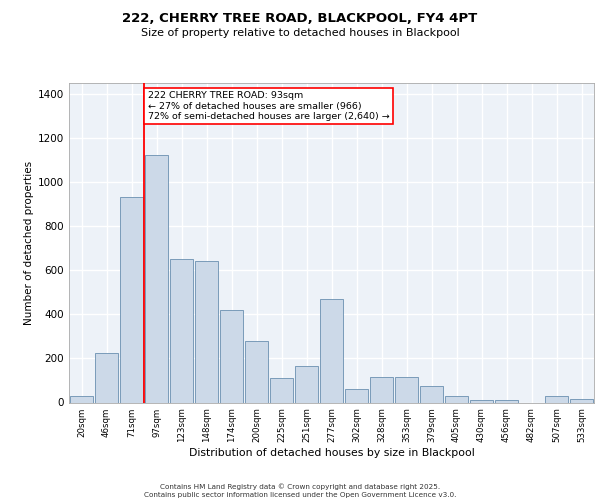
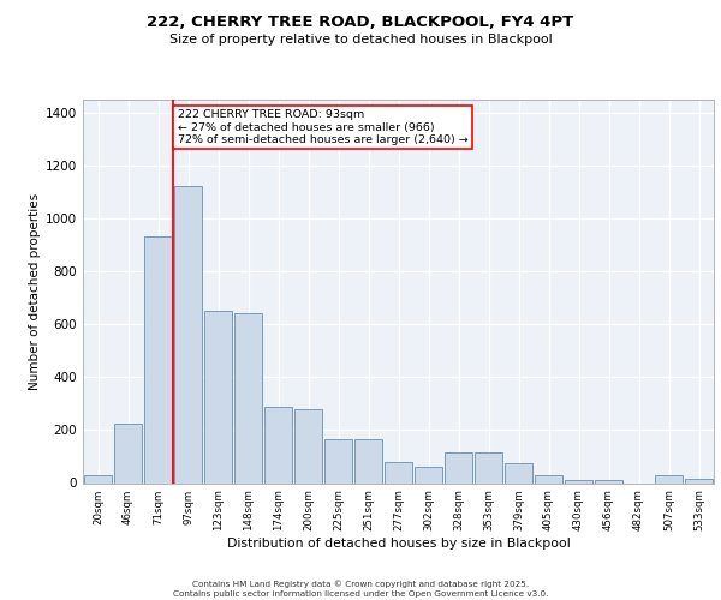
174sqm: 420 -> 290
225sqm: 110 -> 165
277sqm: 470 -> 80
